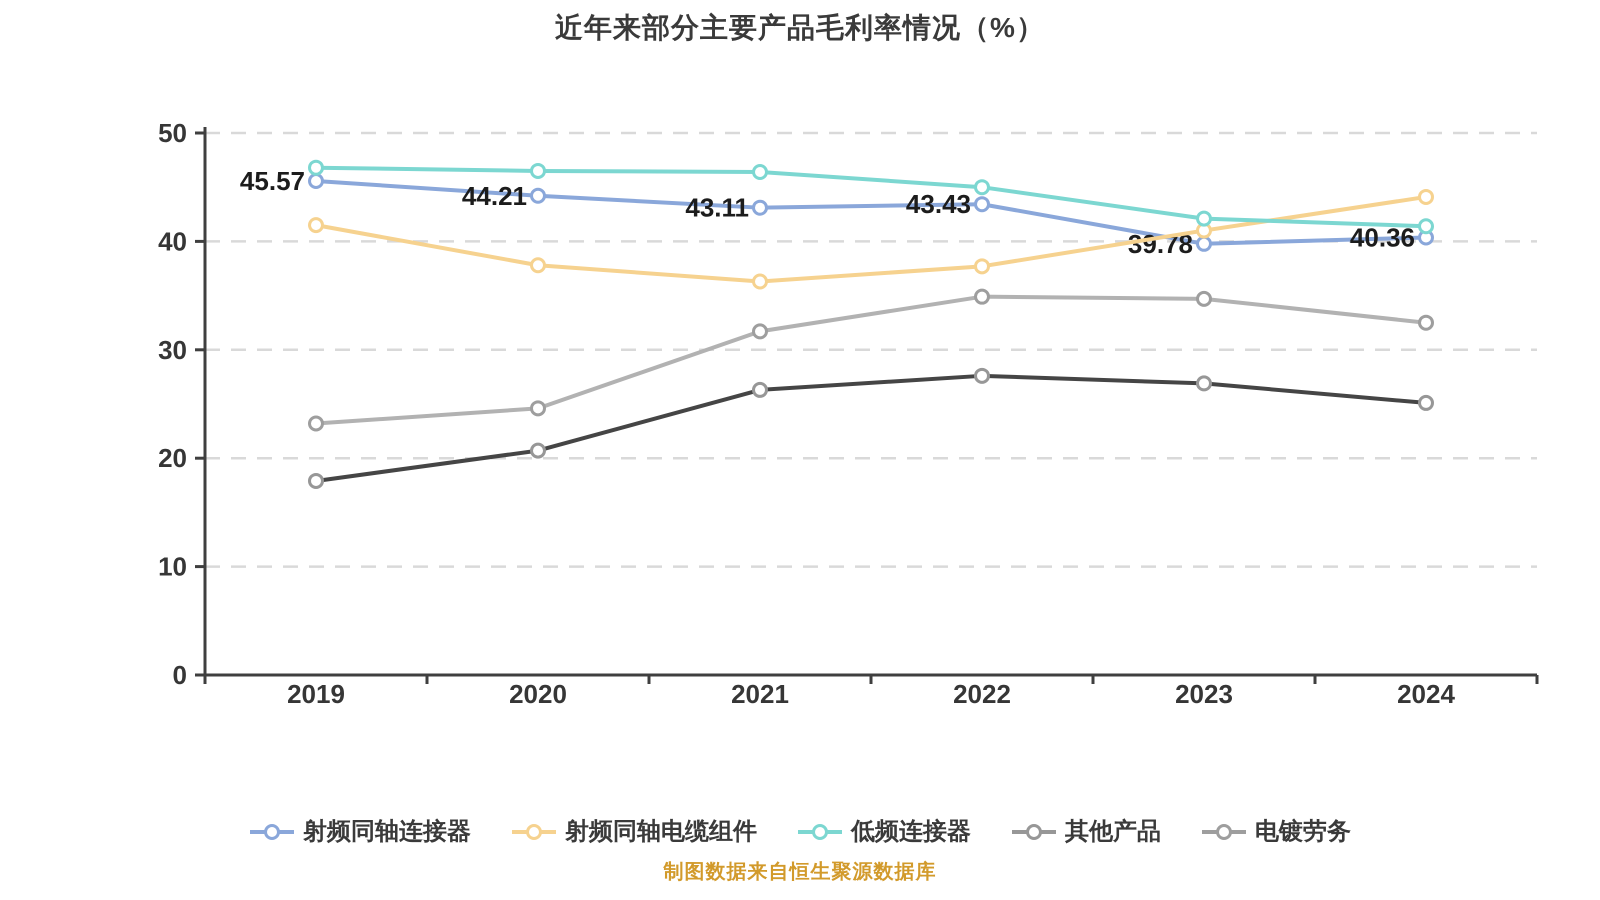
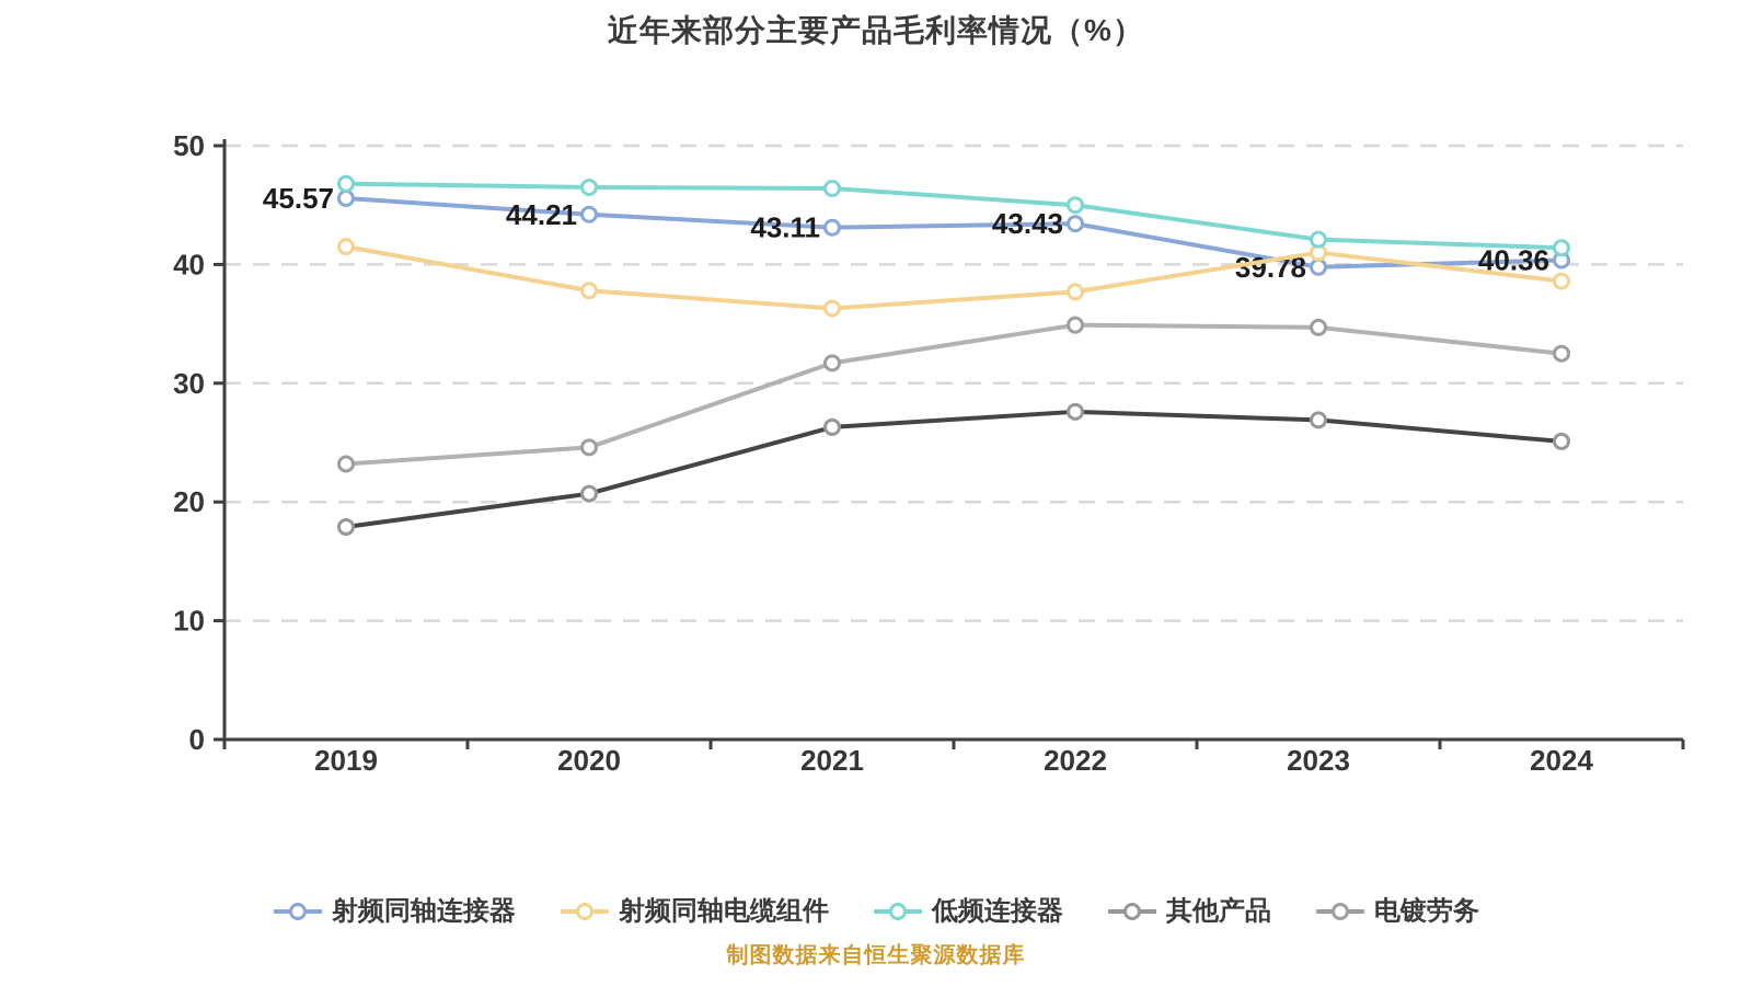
射频同轴电缆组件/2024: 44.1 -> 38.6
